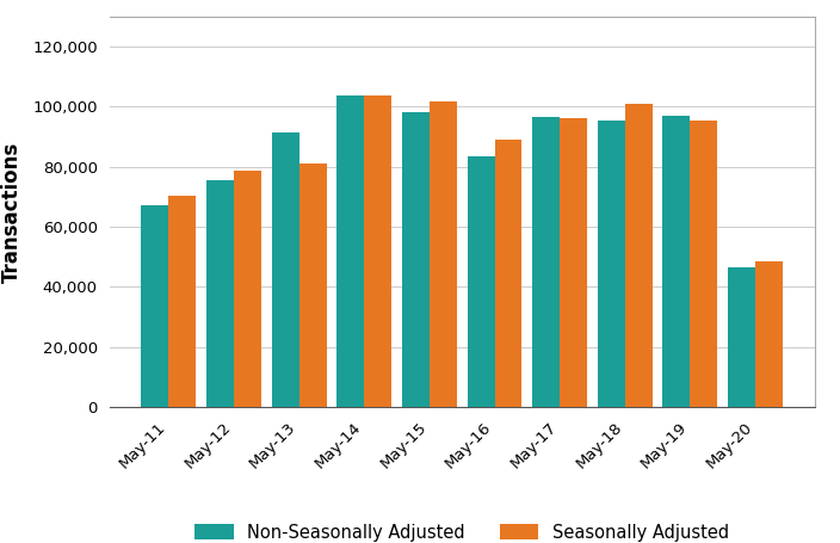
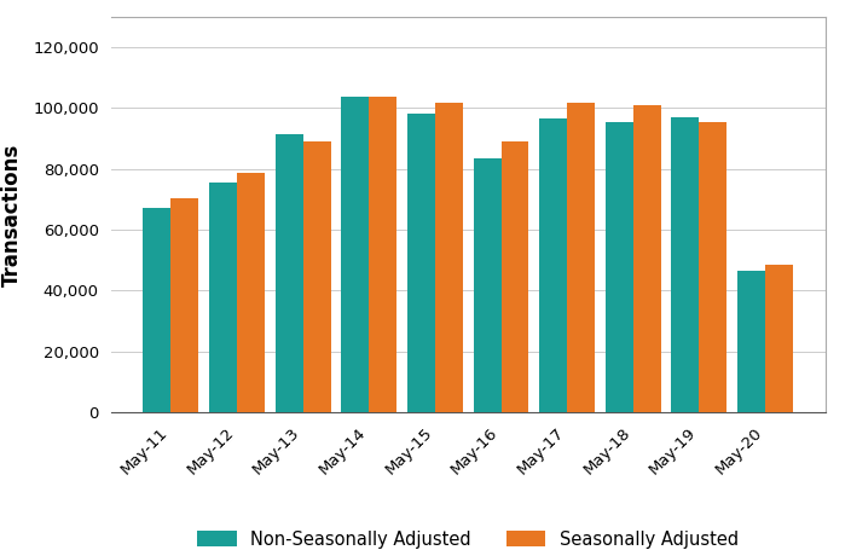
Seasonally Adjusted/May-13: 81,000 -> 89,000
Seasonally Adjusted/May-17: 96,000 -> 101,500
